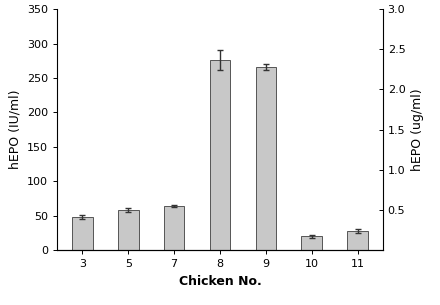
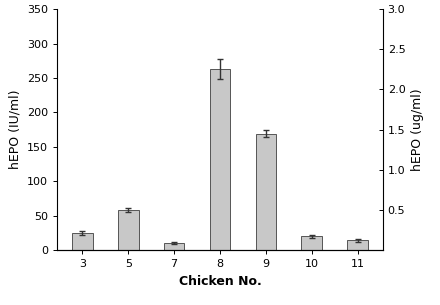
3: 48 -> 25
7: 64 -> 10
8: 276 -> 263
9: 266 -> 169
11: 28 -> 14
